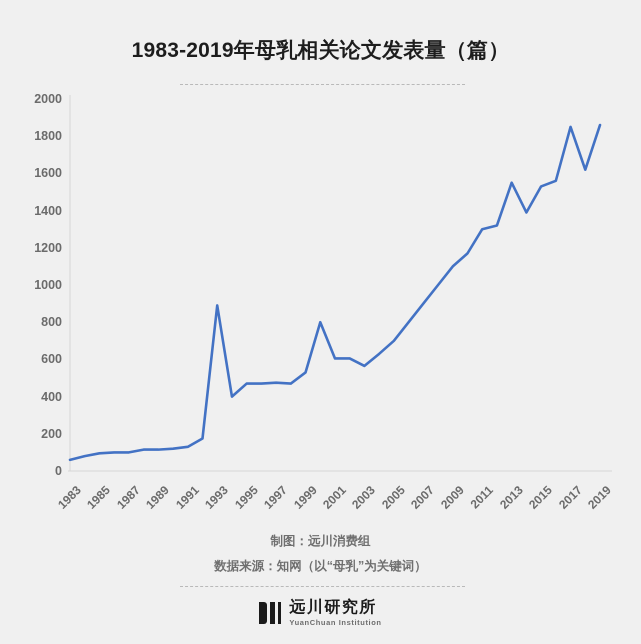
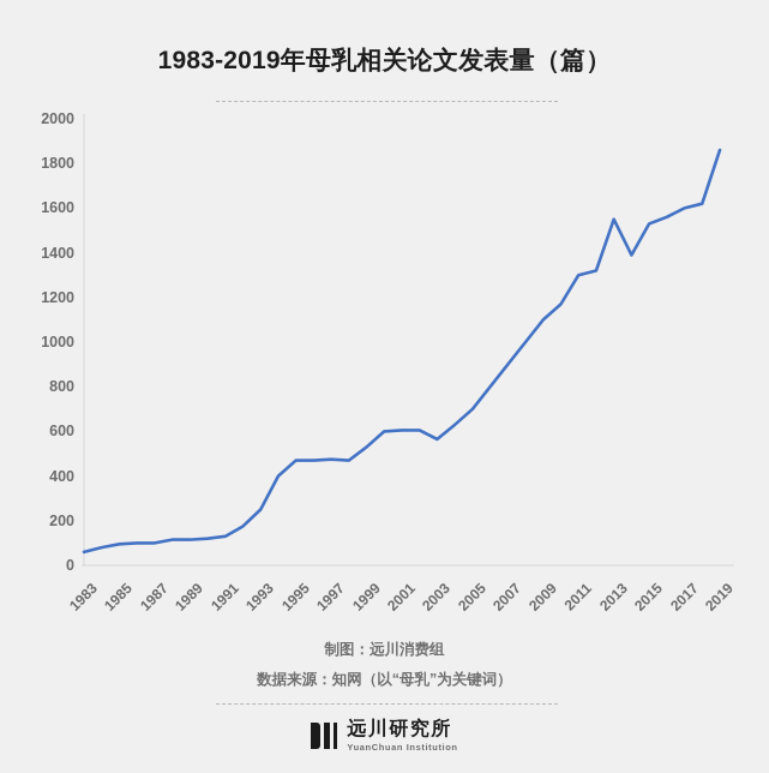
1993: 890 -> 250
2000: 800 -> 600
2017: 1850 -> 1600
